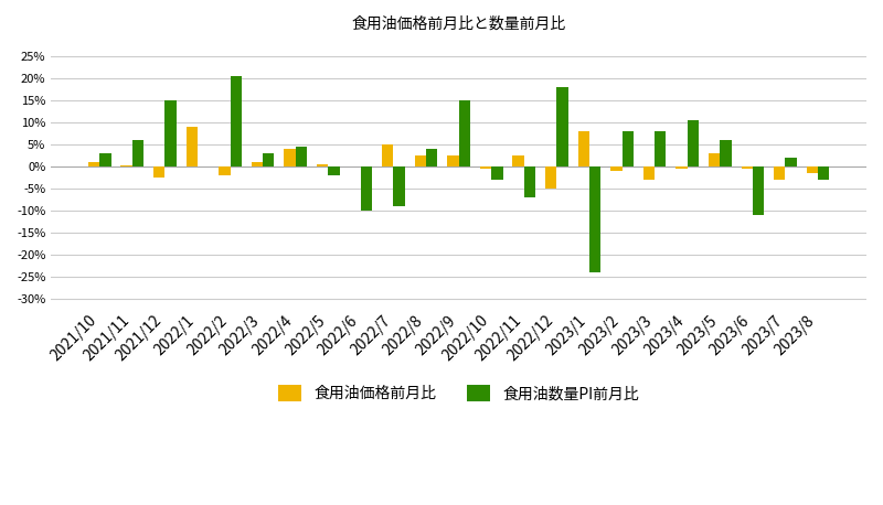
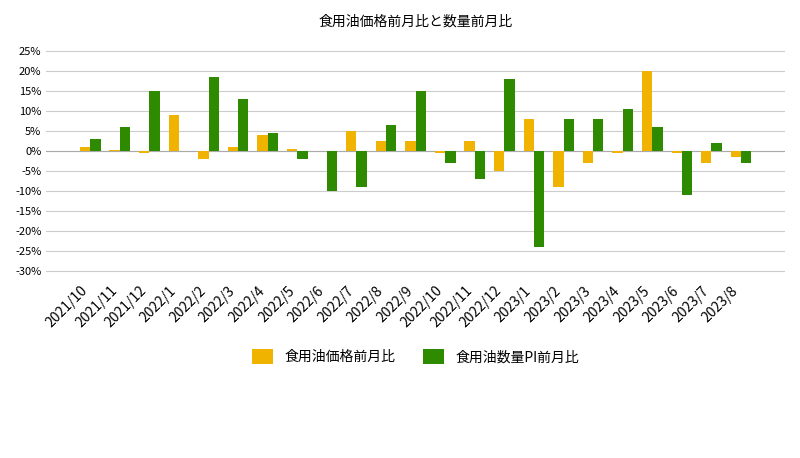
食用油価格前月比/2021/12: -2.5% -> -0.5%
食用油数量PI前月比/2022/2: 20.5% -> 18.5%
食用油数量PI前月比/2022/3: 3.0% -> 13.0%
食用油数量PI前月比/2022/8: 4.0% -> 6.5%
食用油価格前月比/2023/2: -1.0% -> -9.0%
食用油価格前月比/2023/5: 3.0% -> 20.0%
